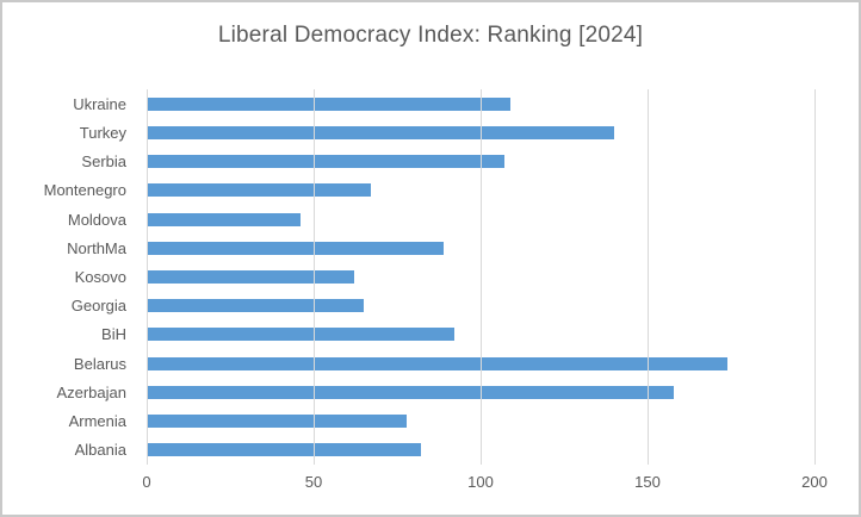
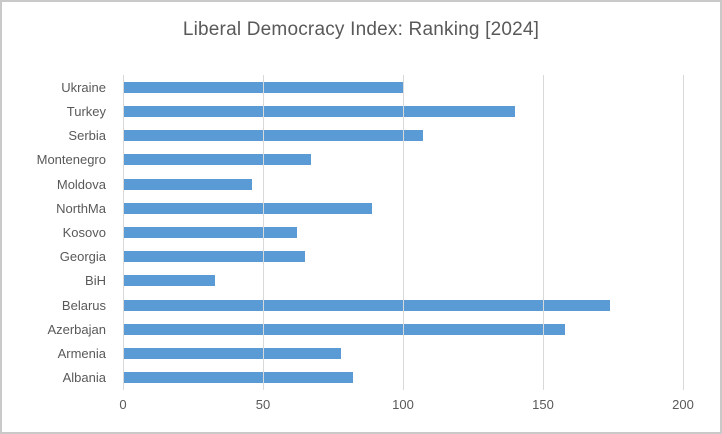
Ukraine: 109 -> 100
BiH: 92 -> 33
